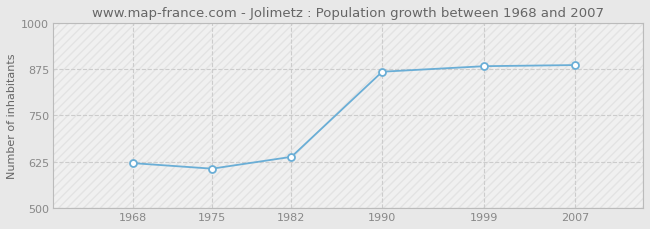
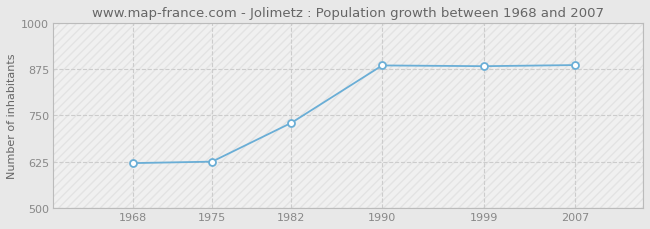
1975: 606 -> 625
1982: 638 -> 730
1990: 868 -> 885
